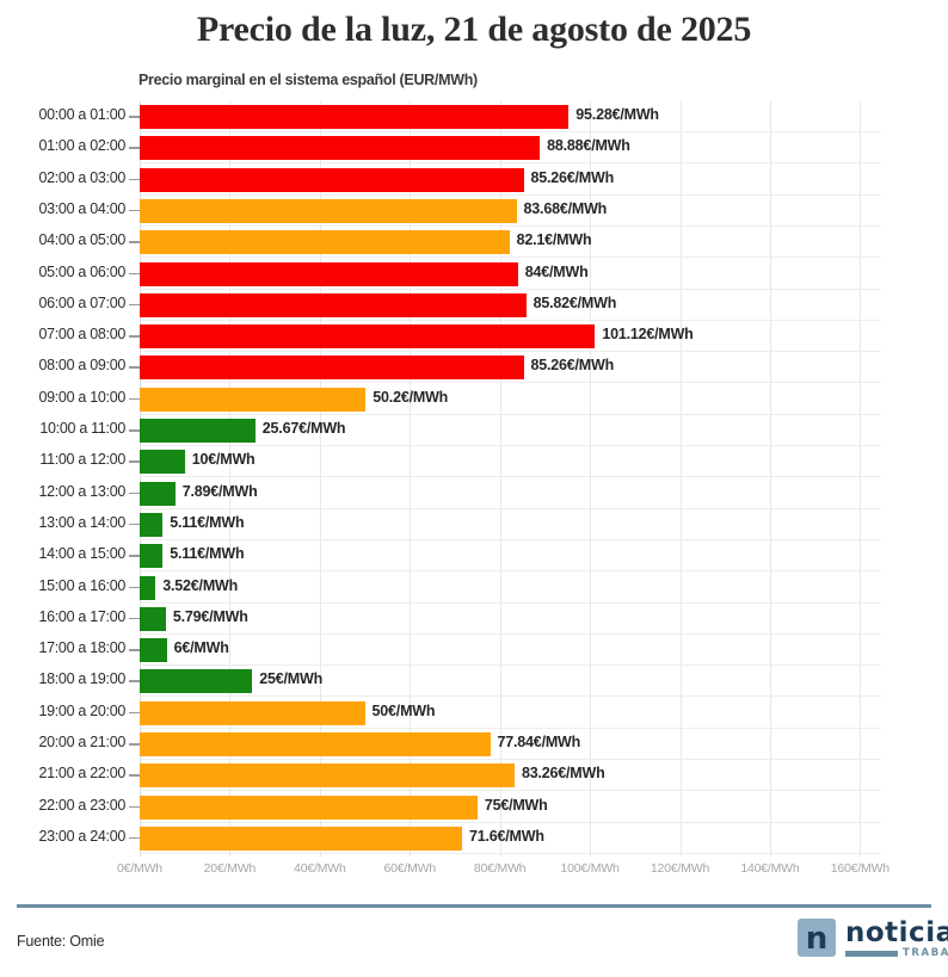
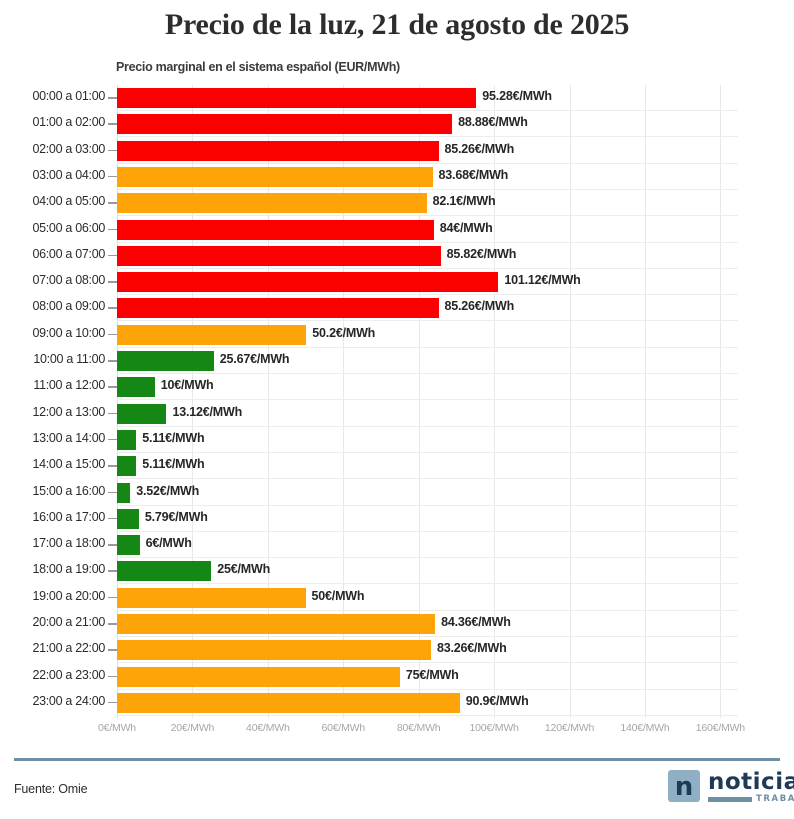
12:00 a 13:00: 7.89 -> 13.12
20:00 a 21:00: 77.84 -> 84.36
23:00 a 24:00: 71.6 -> 90.9
